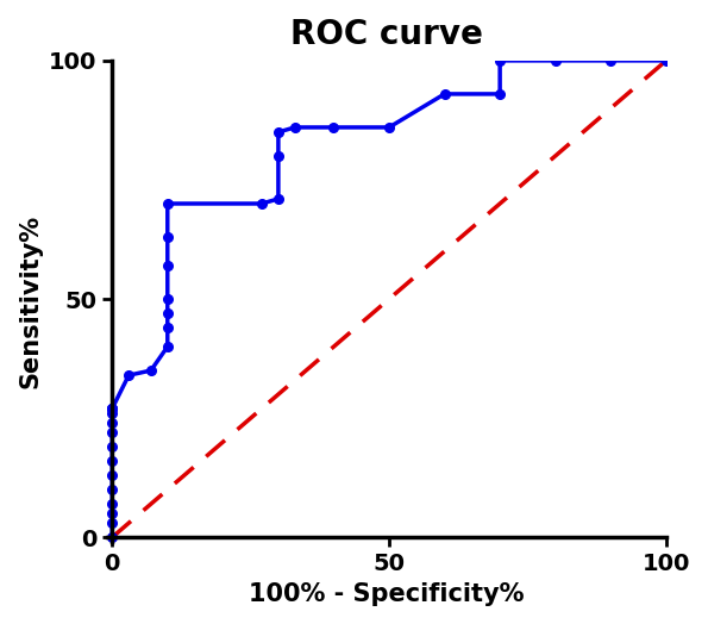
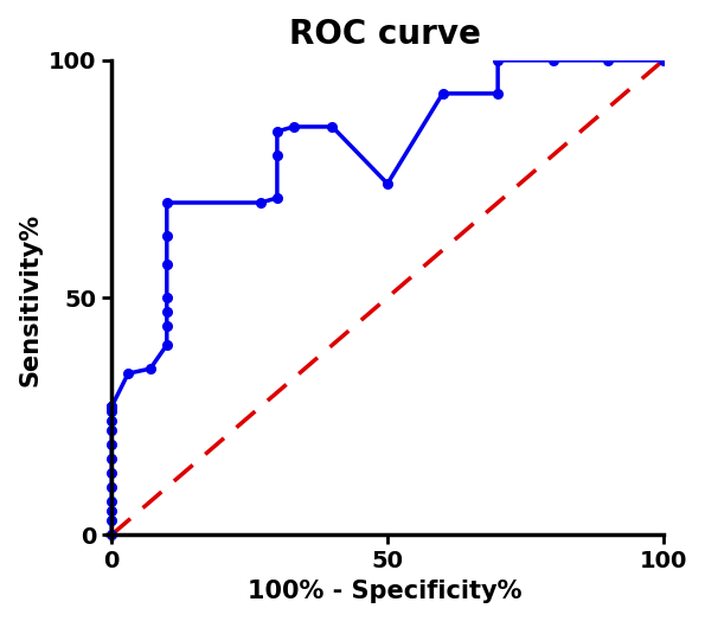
50: 86 -> 74
